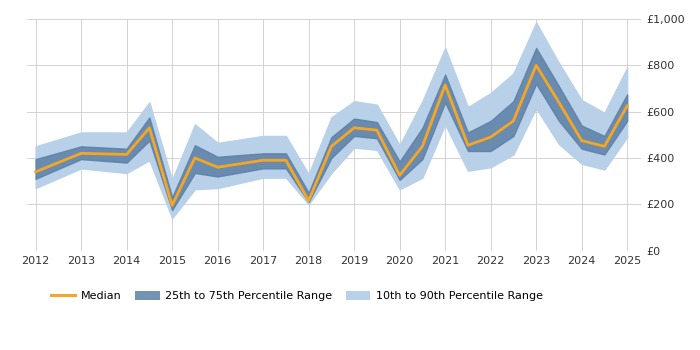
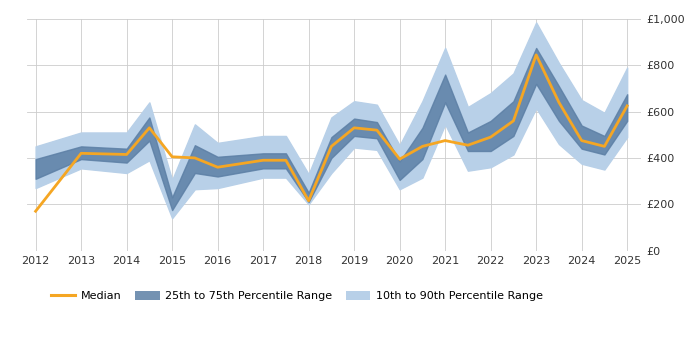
Median/2012: £340 -> £170
Median/2015: £195 -> £405
Median/2020: £325 -> £395
Median/2021: £715 -> £475
Median/2023: £800 -> £845
